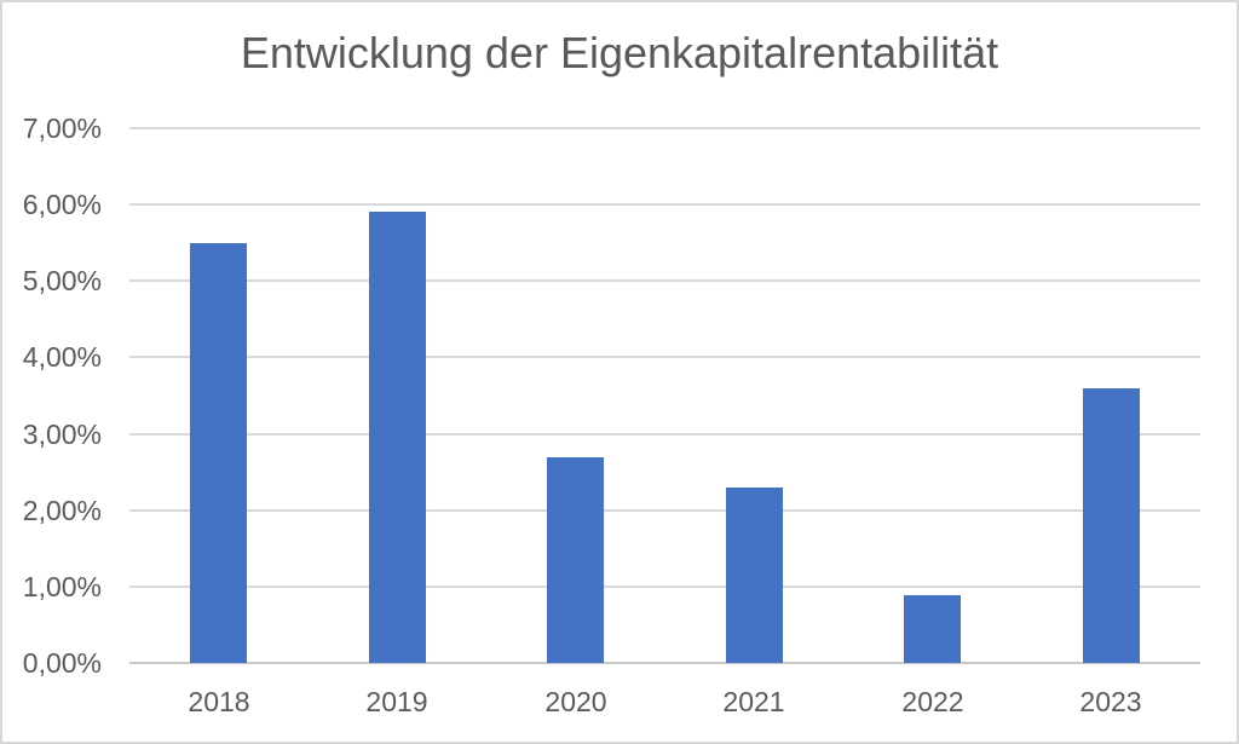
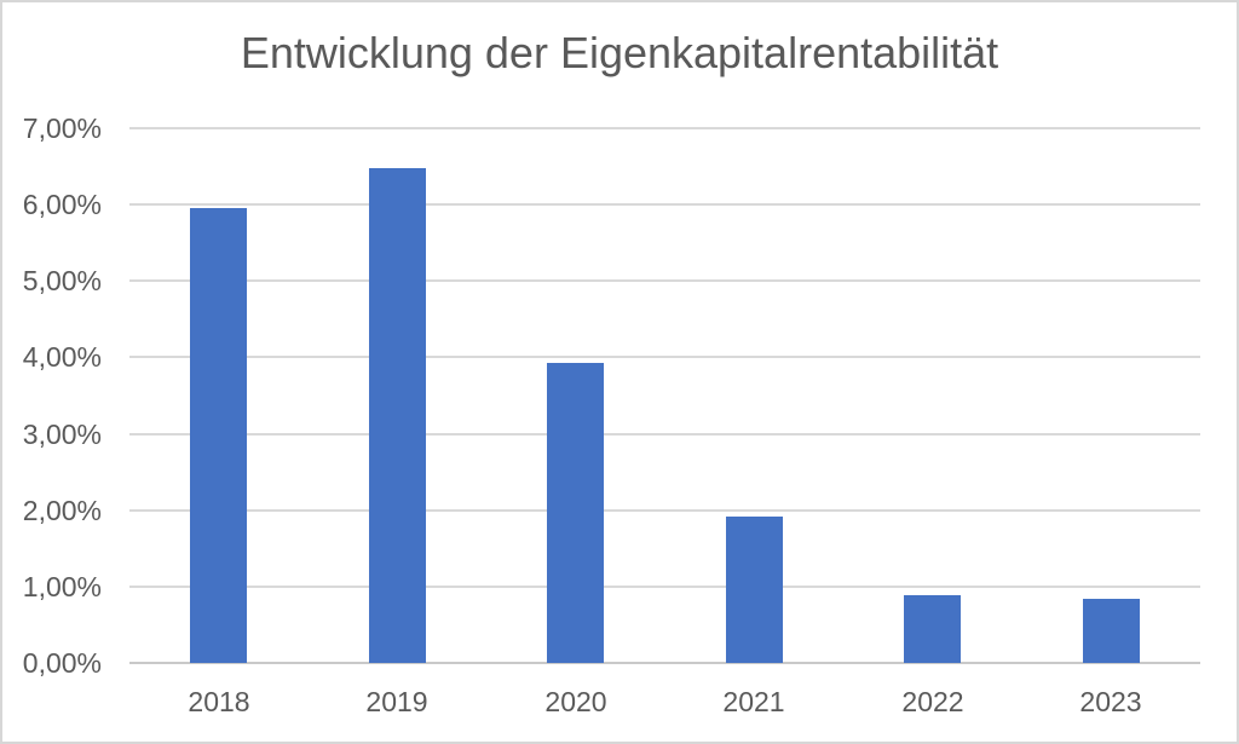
2018: 5,5% -> 6,0%
2019: 5,9% -> 6,5%
2020: 2,7% -> 3,9%
2021: 2,3% -> 1,9%
2023: 3,6% -> 0,8%
